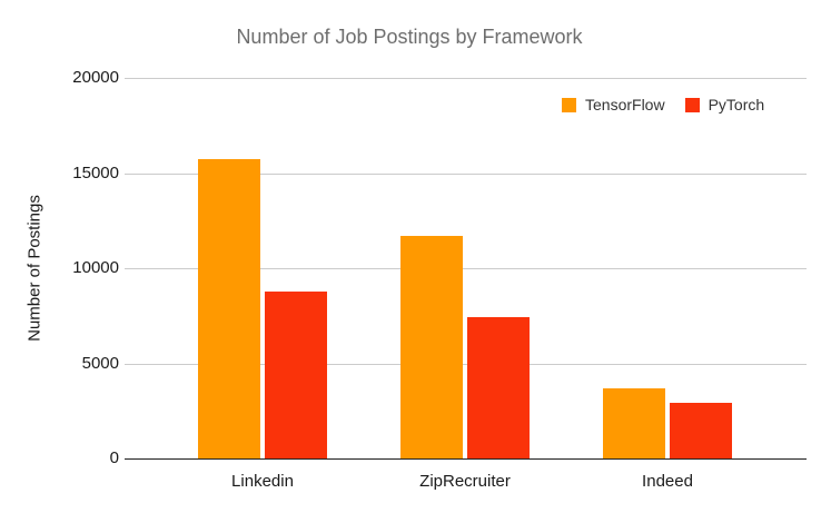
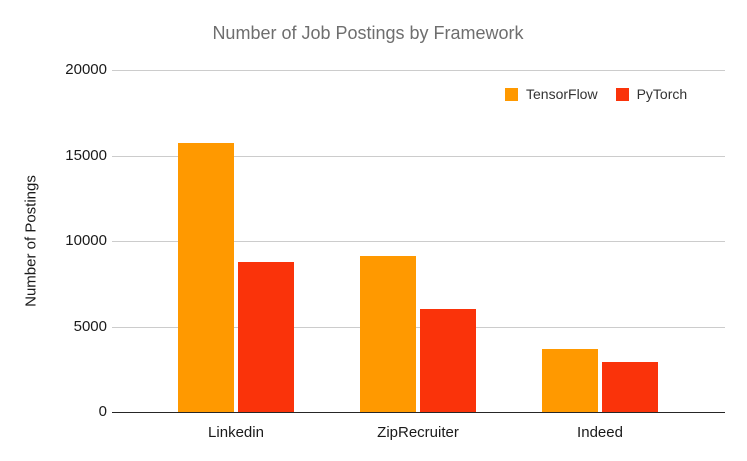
TensorFlow/ZipRecruiter: 11700 -> 9200
PyTorch/ZipRecruiter: 7400 -> 6000
